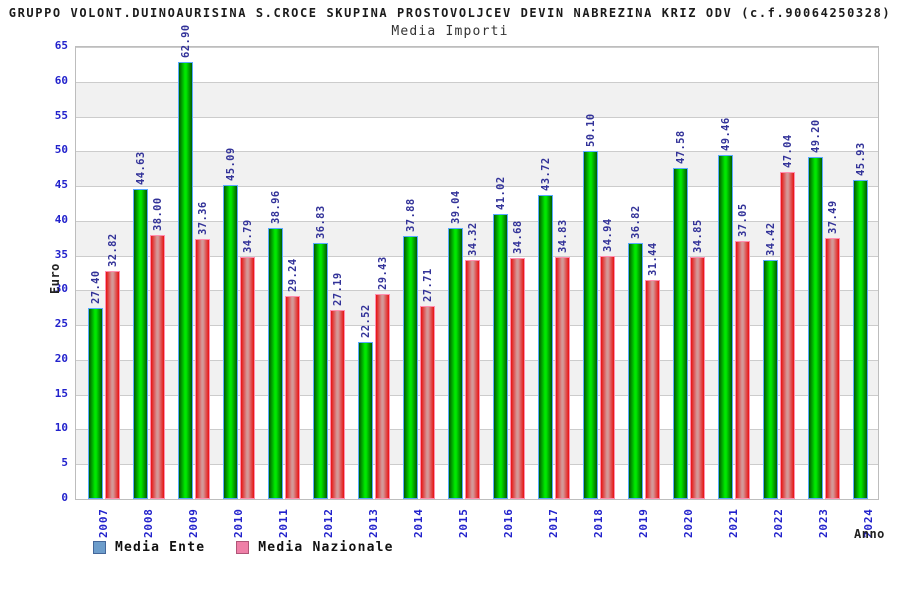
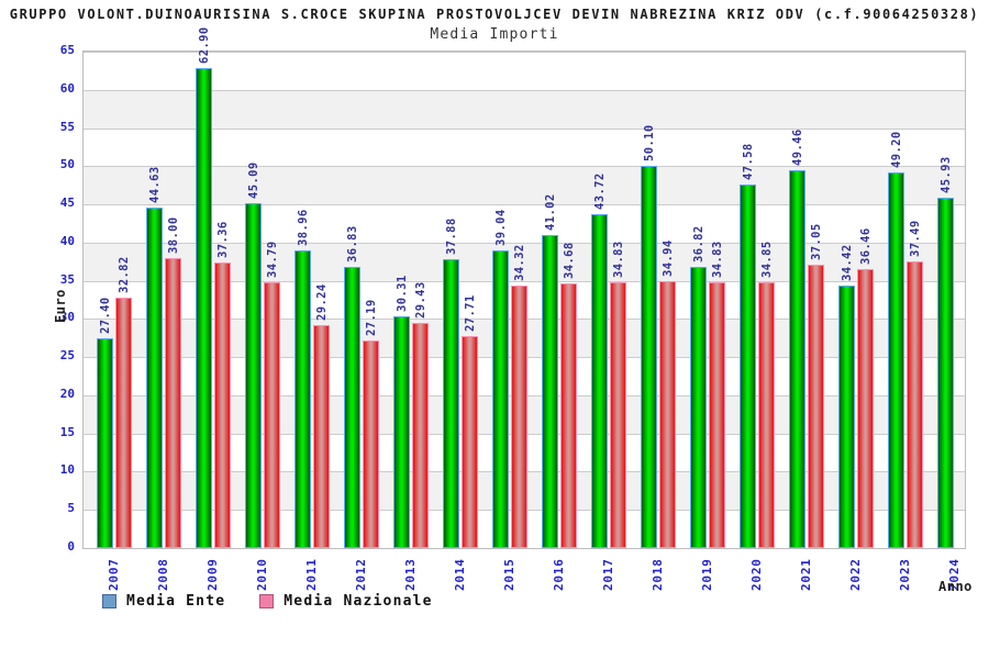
Media Ente/2013: 22.52 -> 30.31
Media Nazionale/2019: 31.44 -> 34.83
Media Nazionale/2022: 47.04 -> 36.46
